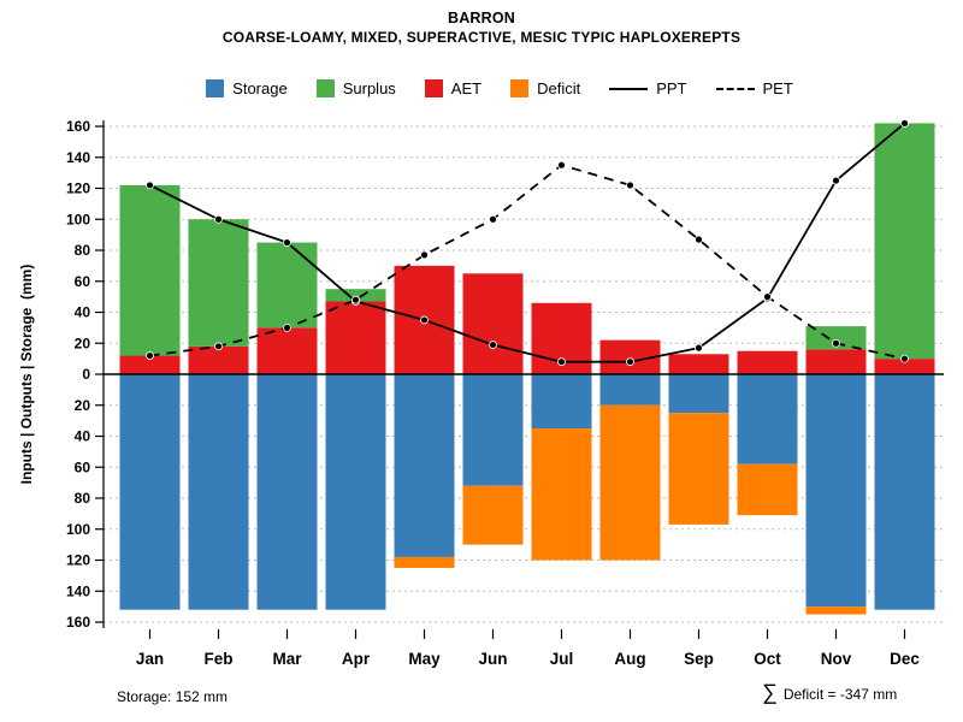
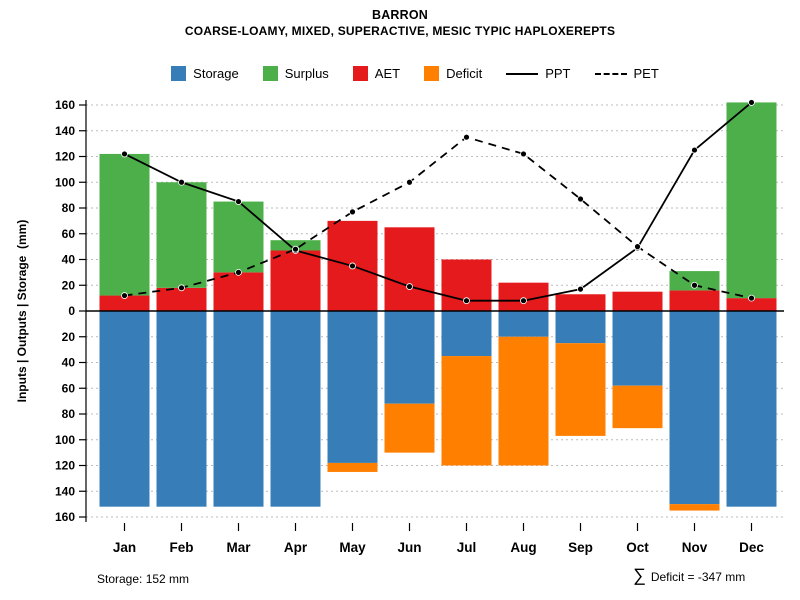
AET/Jul: 46 -> 40
